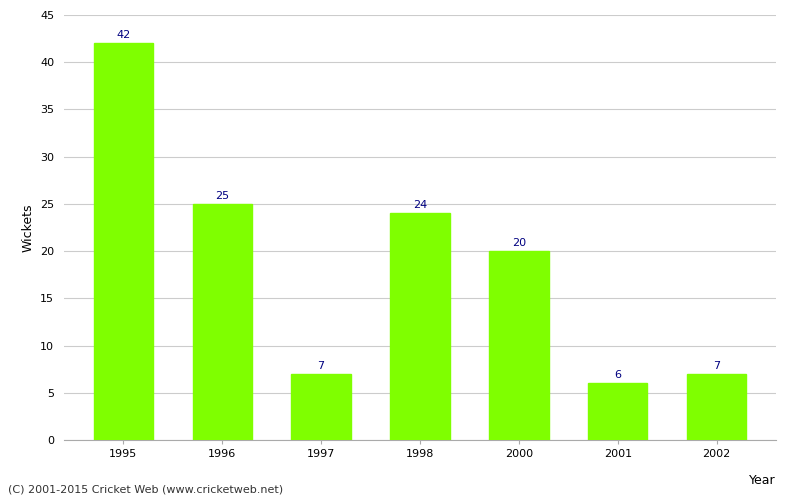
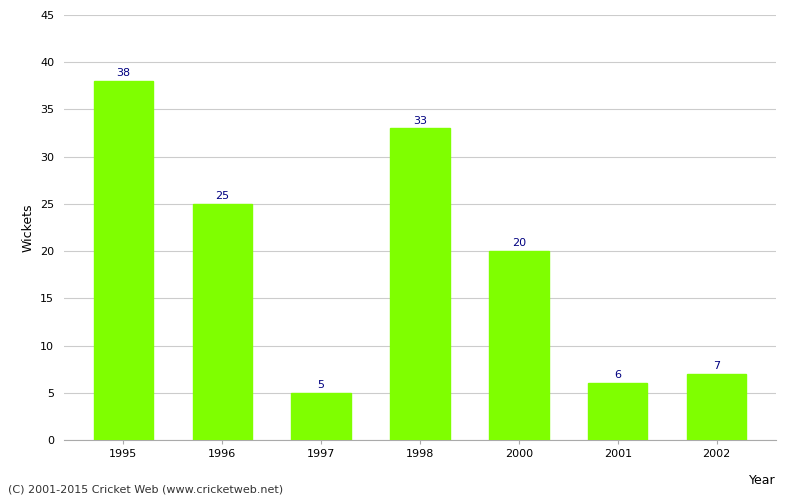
1995: 42 -> 38
1997: 7 -> 5
1998: 24 -> 33
